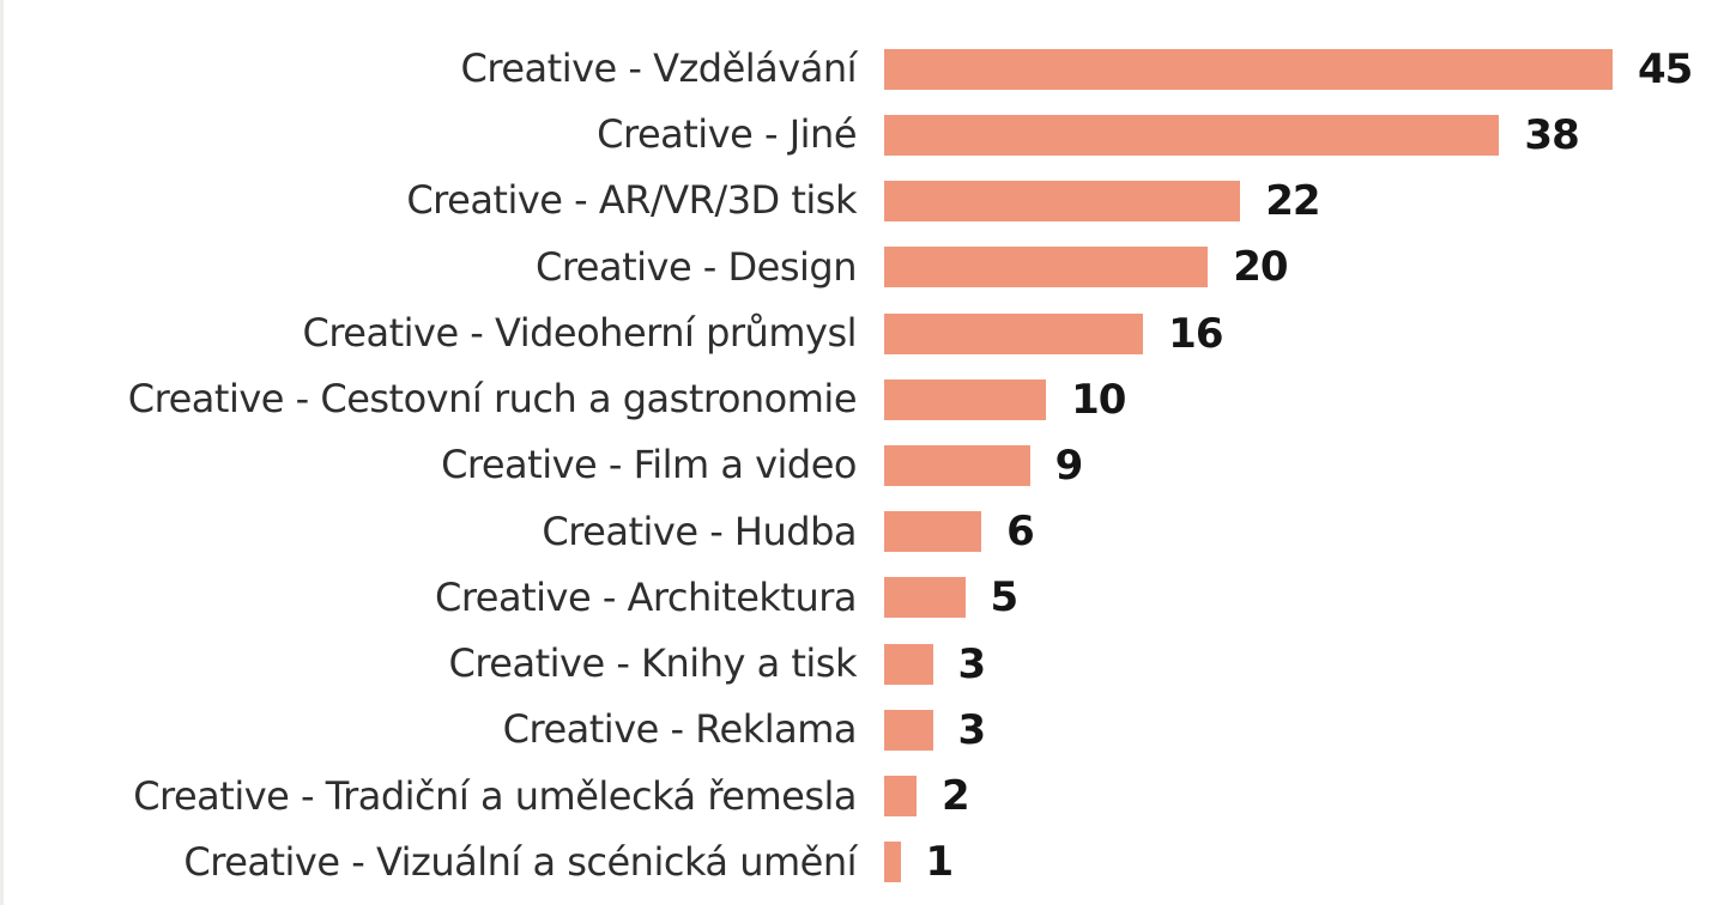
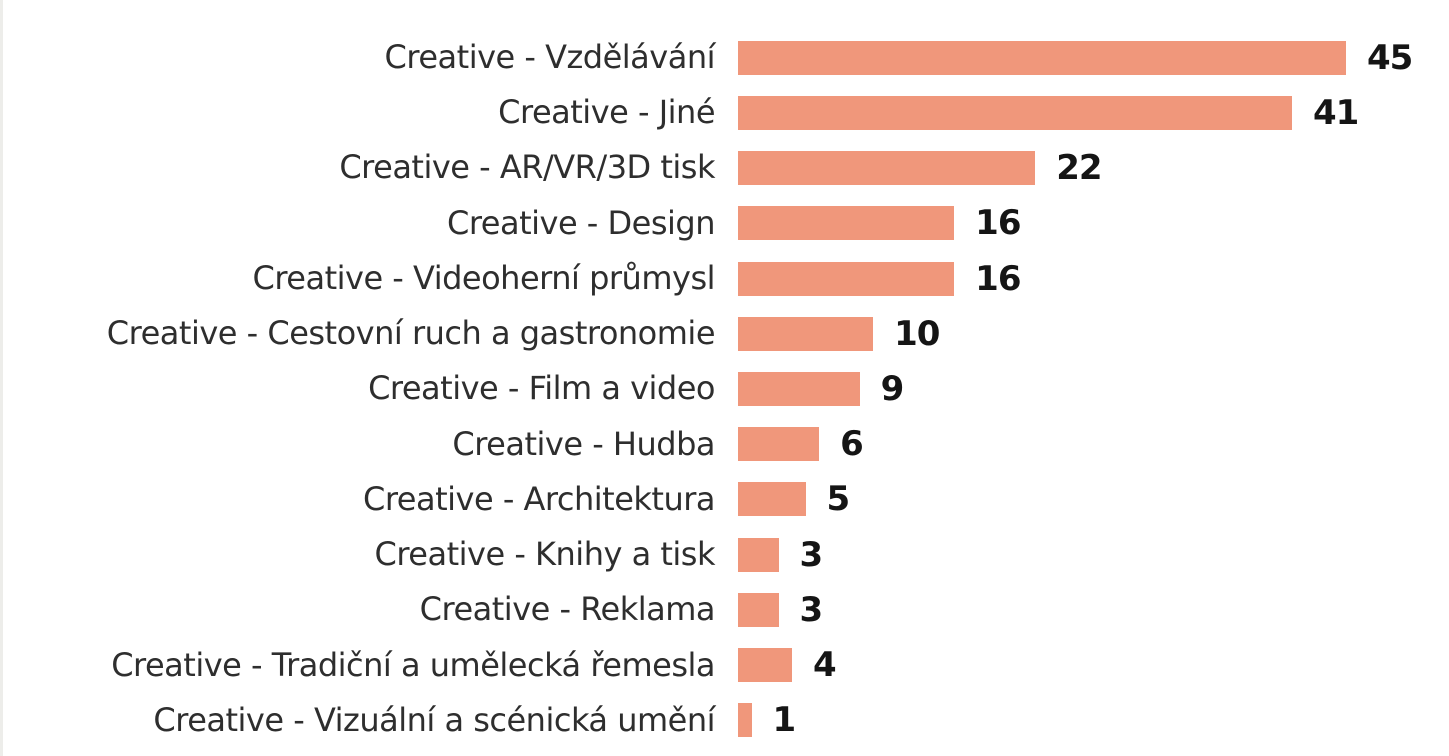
Creative - Jiné: 38 -> 41
Creative - Design: 20 -> 16
Creative - Tradiční a umělecká řemesla: 2 -> 4
